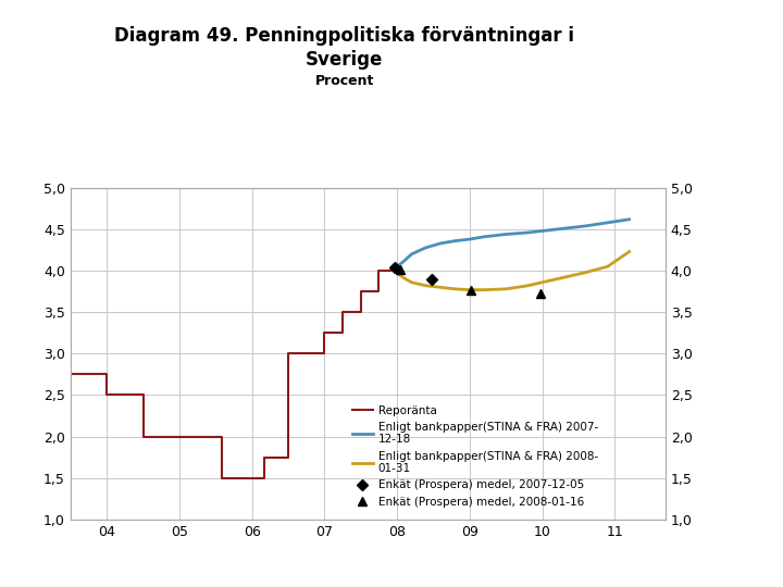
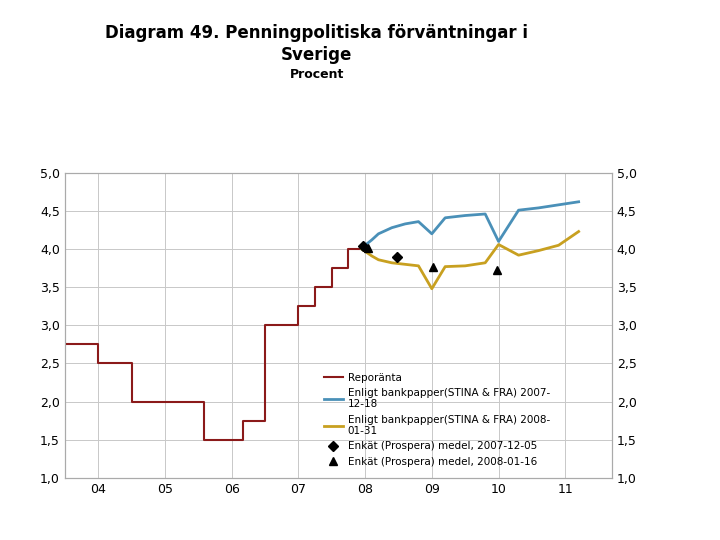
Enligt bankpapper(STINA & FRA) 2007- 12-18/09: 4,38 -> 4,20
Enligt bankpapper(STINA & FRA) 2008- 01-31/09: 3,77 -> 3,48
Enligt bankpapper(STINA & FRA) 2007- 12-18/10: 4,48 -> 4,10
Enligt bankpapper(STINA & FRA) 2008- 01-31/10: 3,86 -> 4,06
